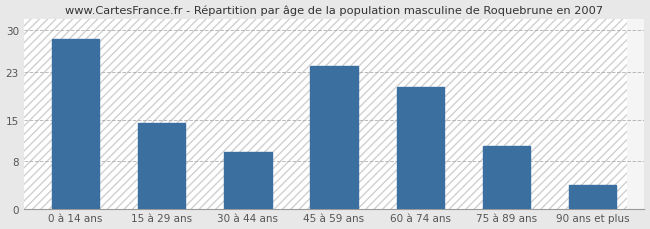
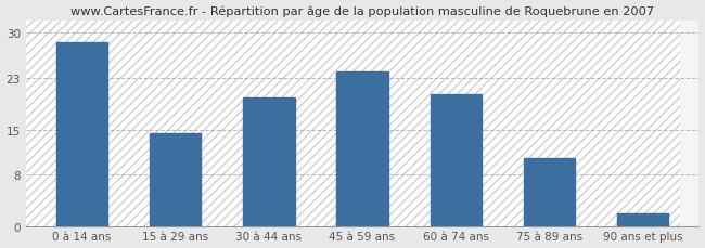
30 à 44 ans: 9.6 -> 20.0
90 ans et plus: 4.0 -> 2.0
